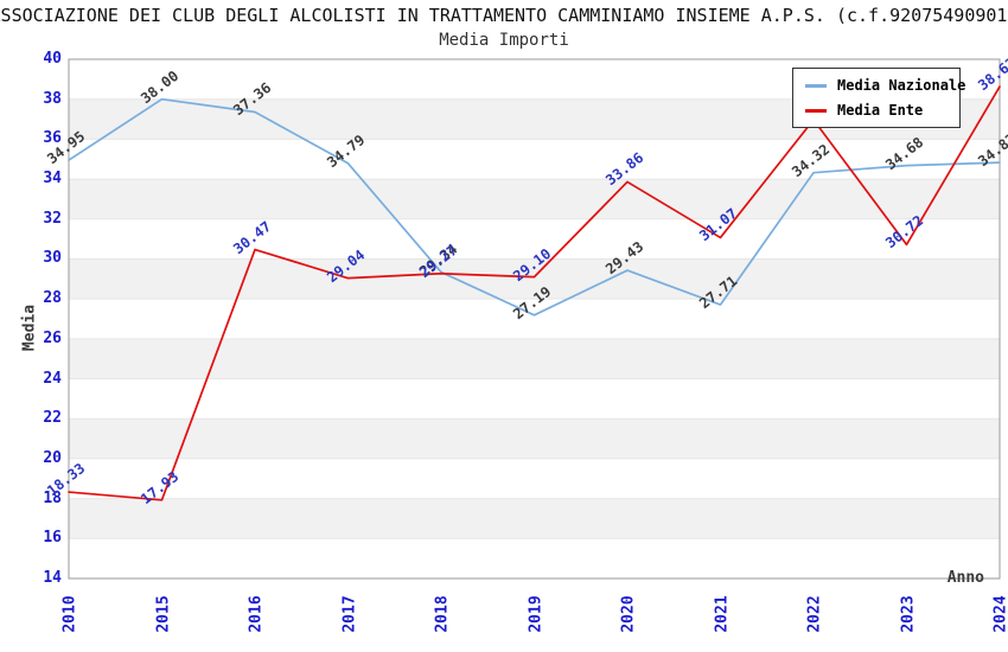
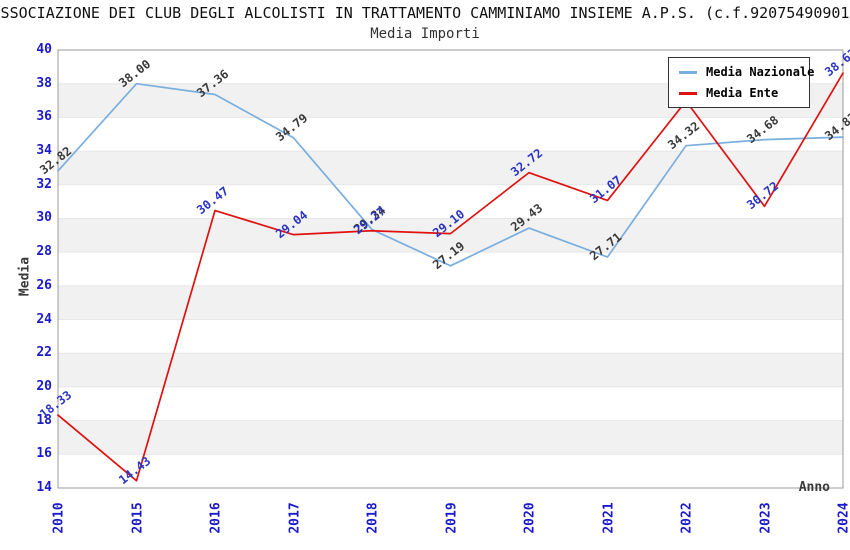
Media Nazionale/2010: 34.95 -> 32.82
Media Ente/2015: 17.93 -> 14.43
Media Ente/2020: 33.86 -> 32.72
